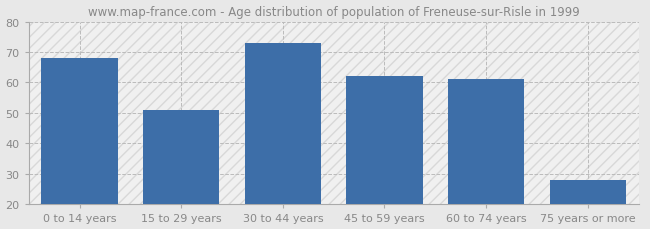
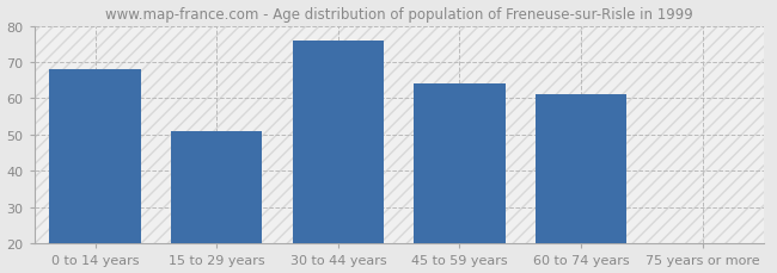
30 to 44 years: 73 -> 76
45 to 59 years: 62 -> 64
75 years or more: 28 -> 20
